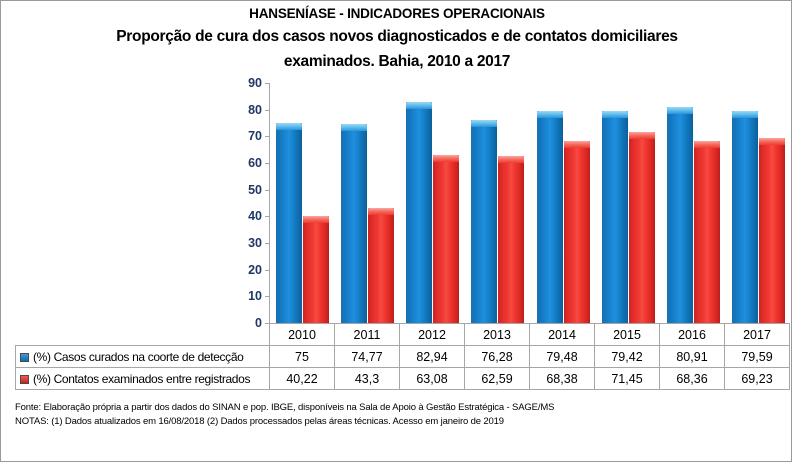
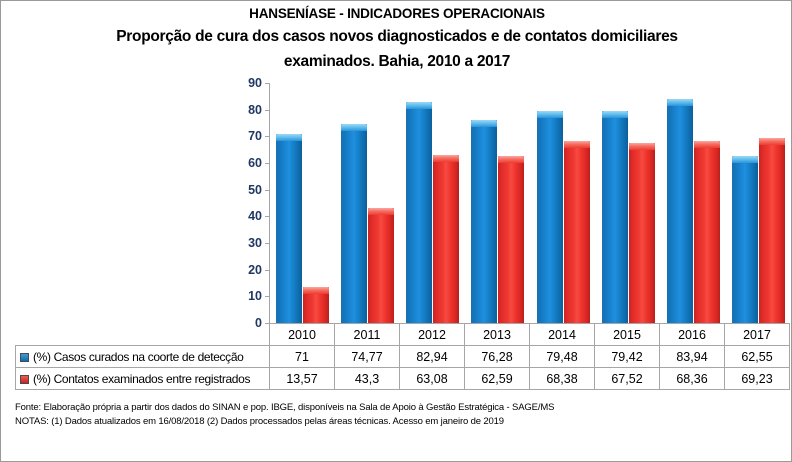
(%) Casos curados na coorte de detecção/2010: 75 -> 71
(%) Contatos examinados entre registrados/2010: 40,22 -> 13,57
(%) Contatos examinados entre registrados/2015: 71,45 -> 67,52
(%) Casos curados na coorte de detecção/2016: 80,91 -> 83,94
(%) Casos curados na coorte de detecção/2017: 79,59 -> 62,55
